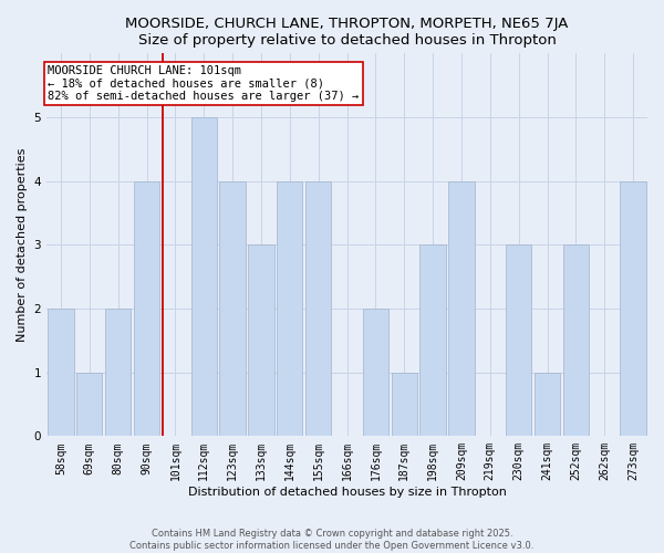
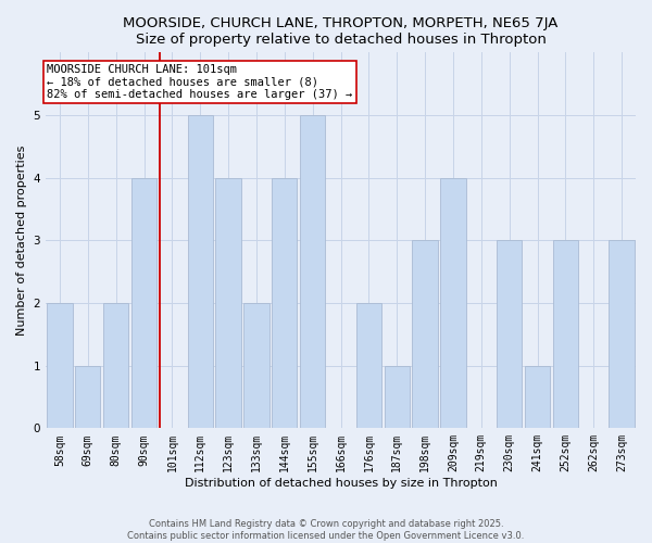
133sqm: 3 -> 2
155sqm: 4 -> 5
273sqm: 4 -> 3
